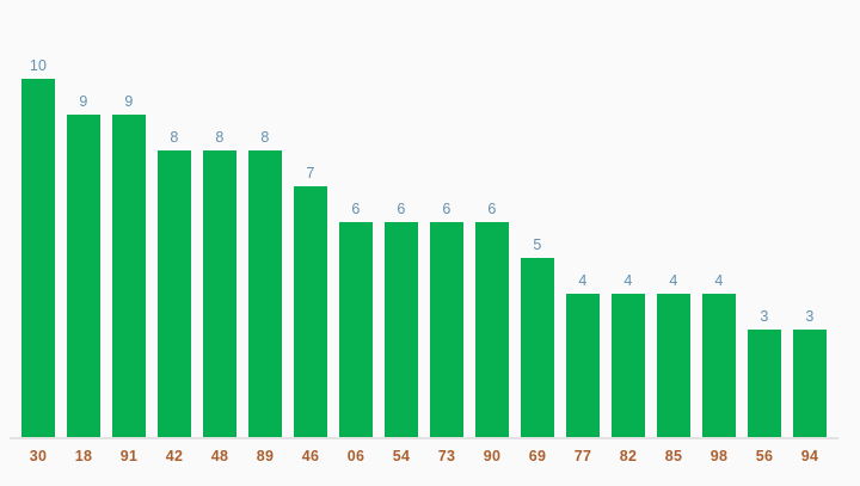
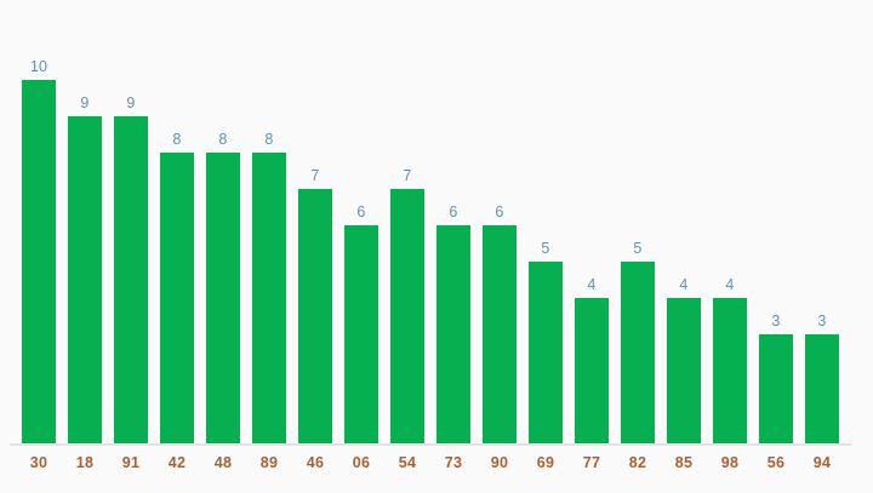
54: 6 -> 7
82: 4 -> 5
